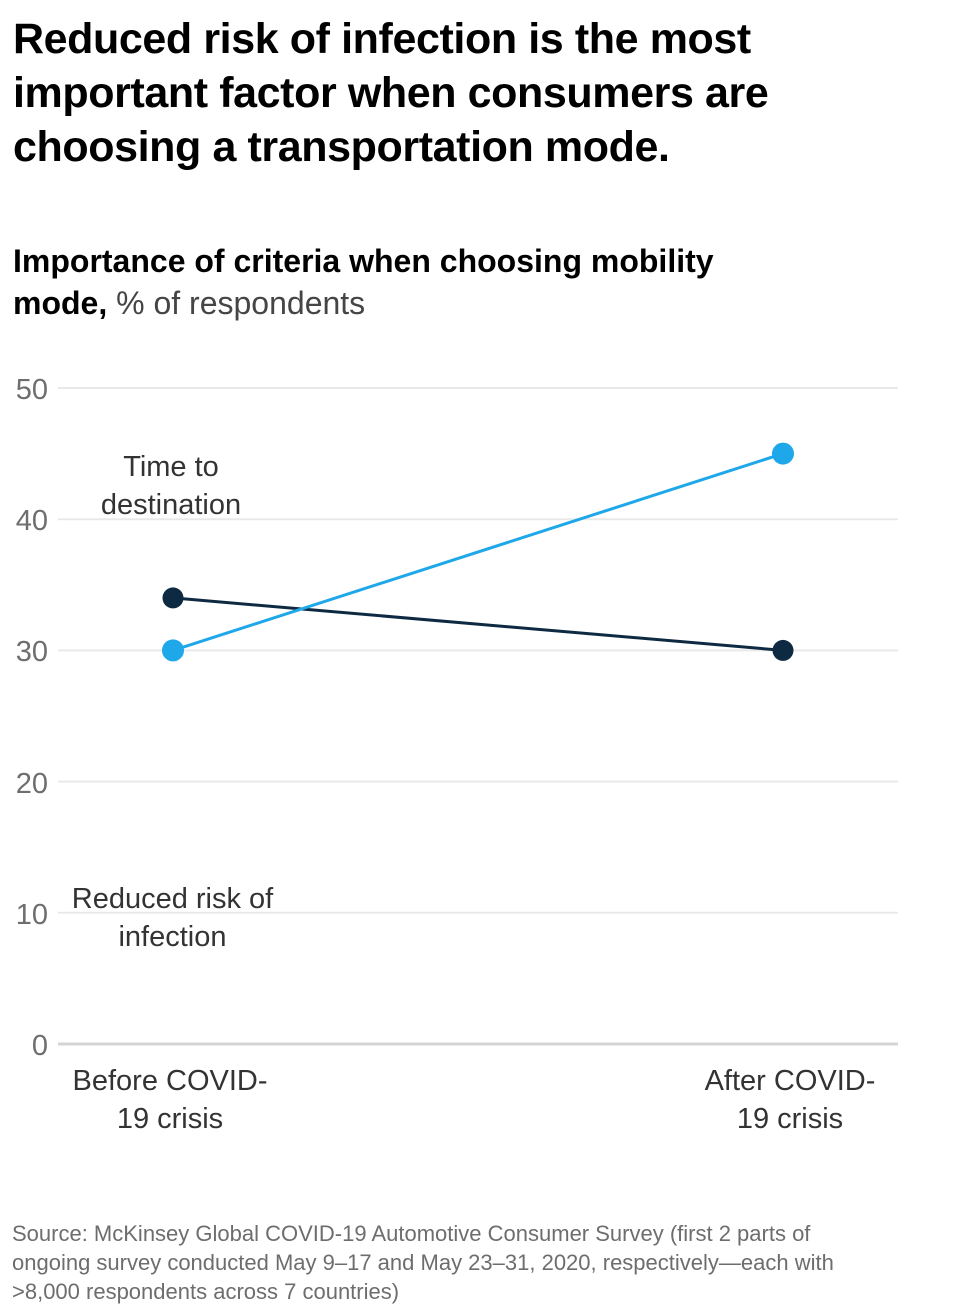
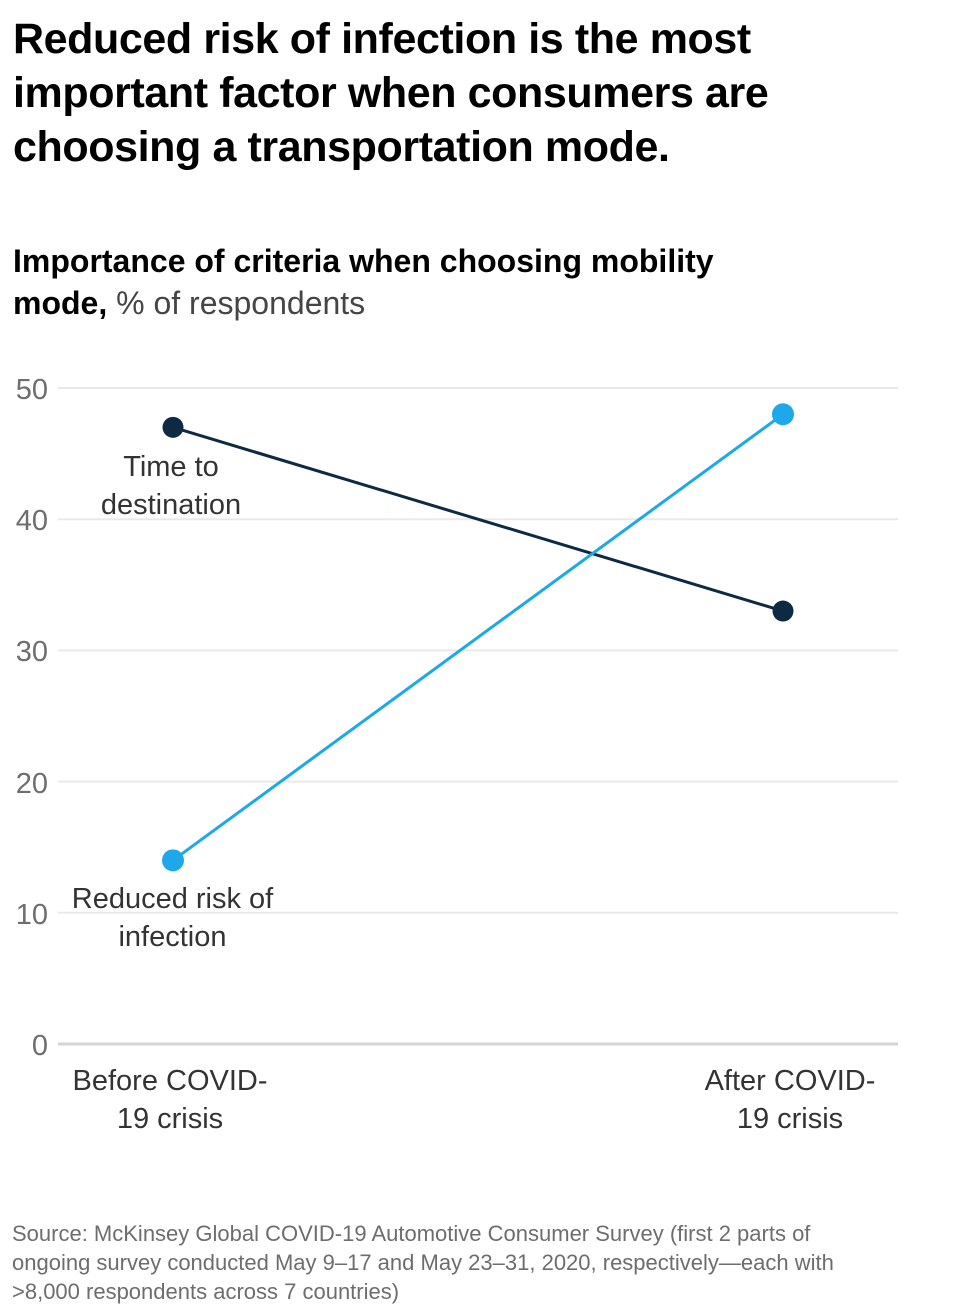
Time to destination/Before COVID-19 crisis: 34 -> 47
Reduced risk of infection/Before COVID-19 crisis: 30 -> 14
Time to destination/After COVID-19 crisis: 30 -> 33
Reduced risk of infection/After COVID-19 crisis: 45 -> 48
